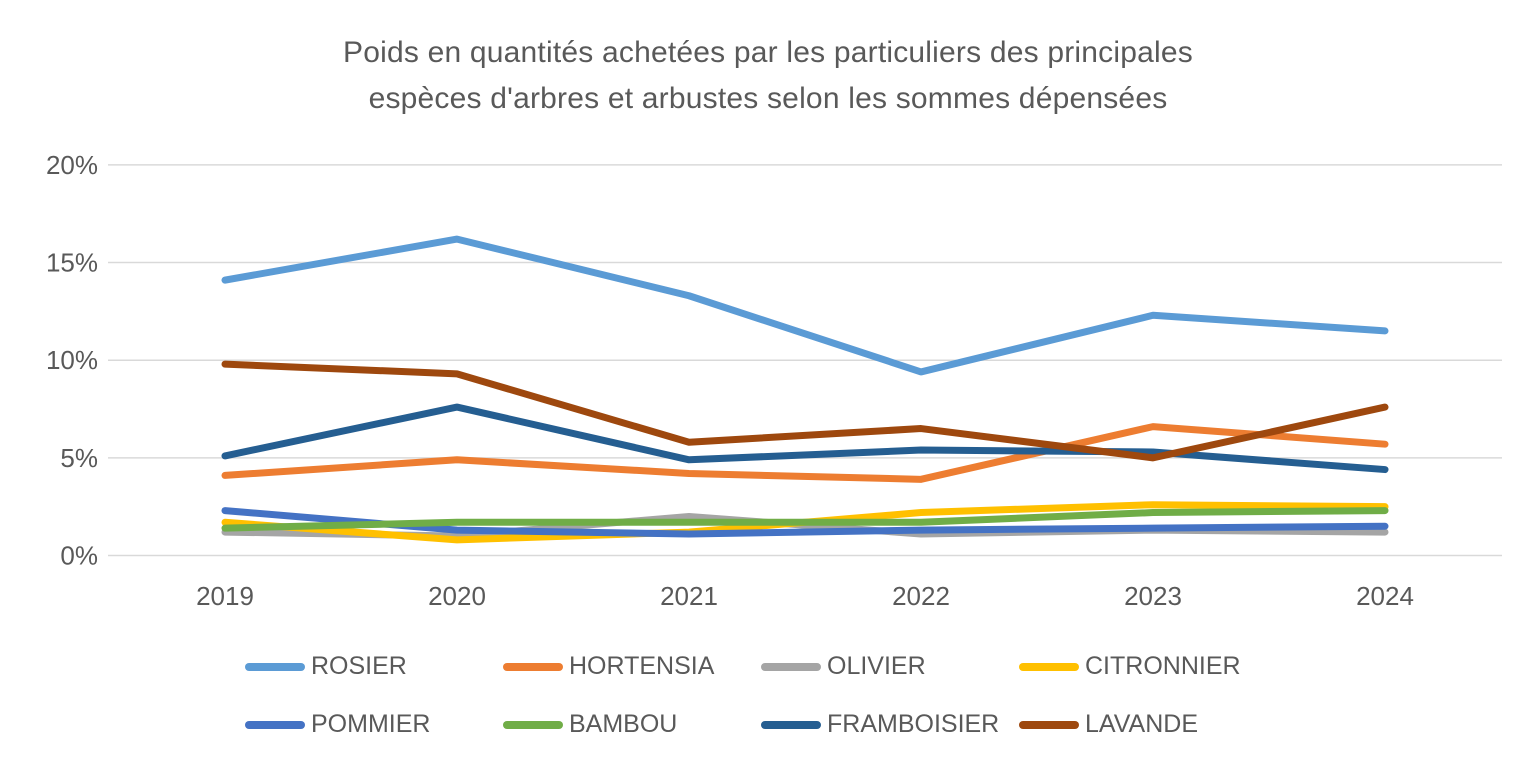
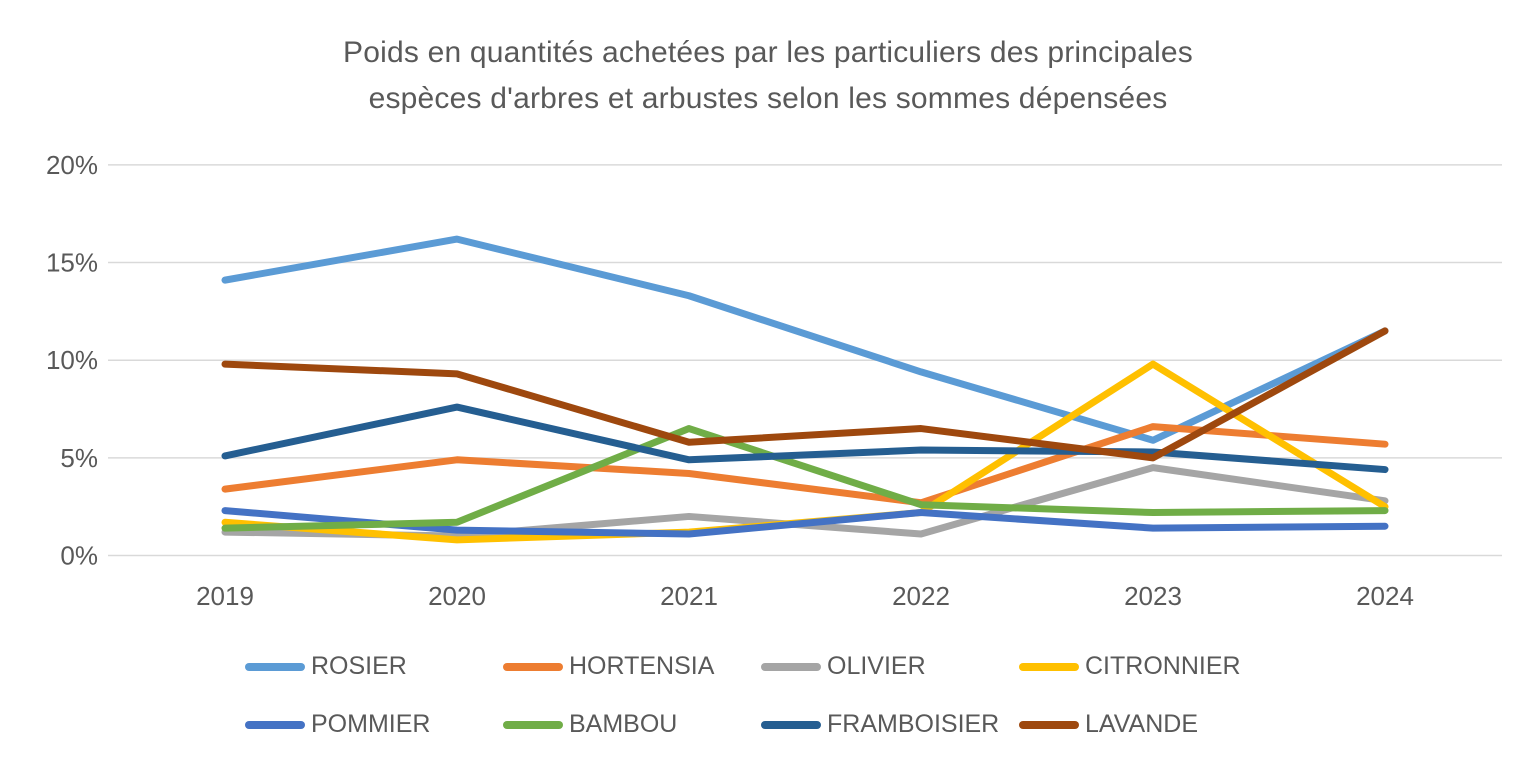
HORTENSIA/2019: 4.1% -> 3.4%
BAMBOU/2021: 1.7% -> 6.5%
HORTENSIA/2022: 3.9% -> 2.7%
POMMIER/2022: 1.3% -> 2.2%
BAMBOU/2022: 1.7% -> 2.6%
ROSIER/2023: 12.3% -> 5.9%
OLIVIER/2023: 1.3% -> 4.5%
CITRONNIER/2023: 2.6% -> 9.8%
OLIVIER/2024: 1.2% -> 2.8%
LAVANDE/2024: 7.6% -> 11.5%
